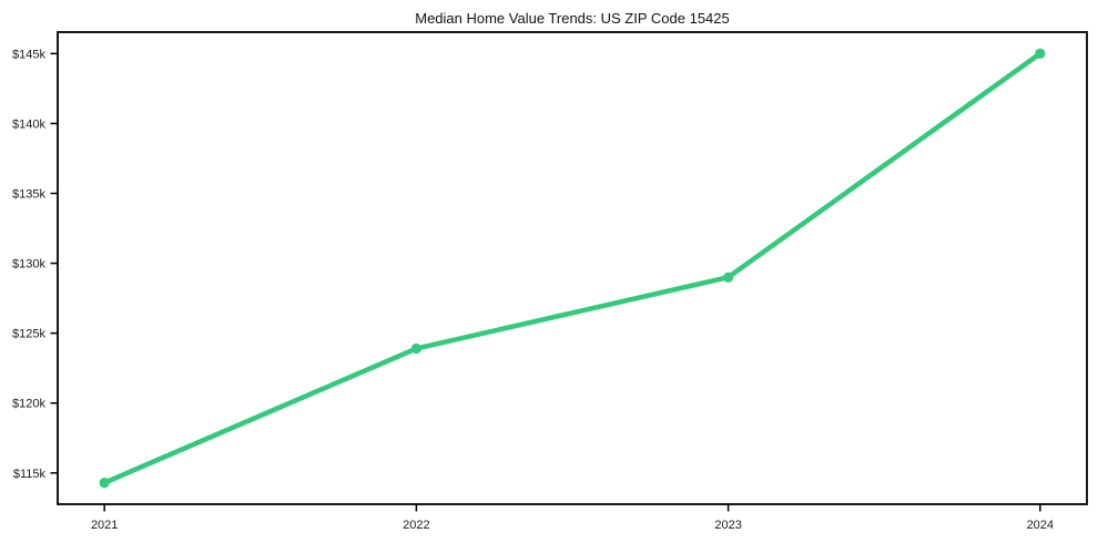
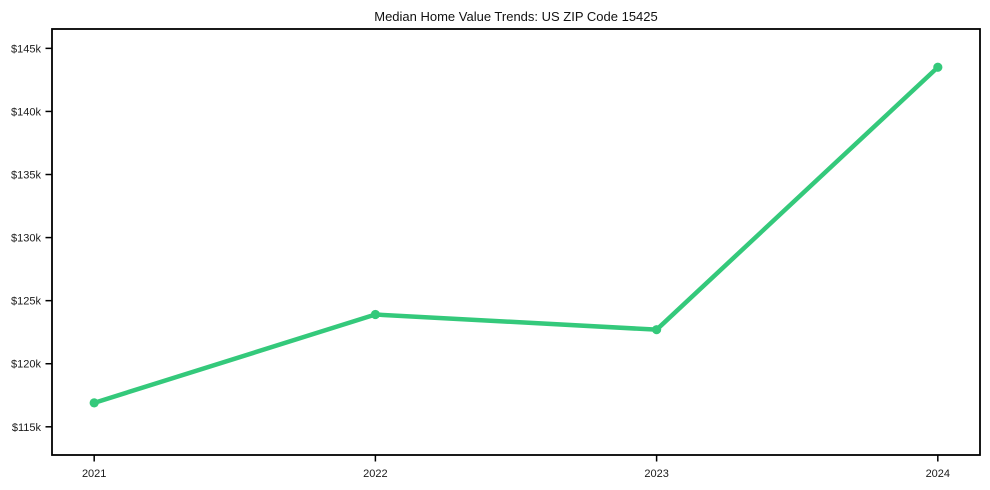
2021: $114.3k -> $116.9k
2023: $129.0k -> $122.7k
2024: $145.0k -> $143.5k
